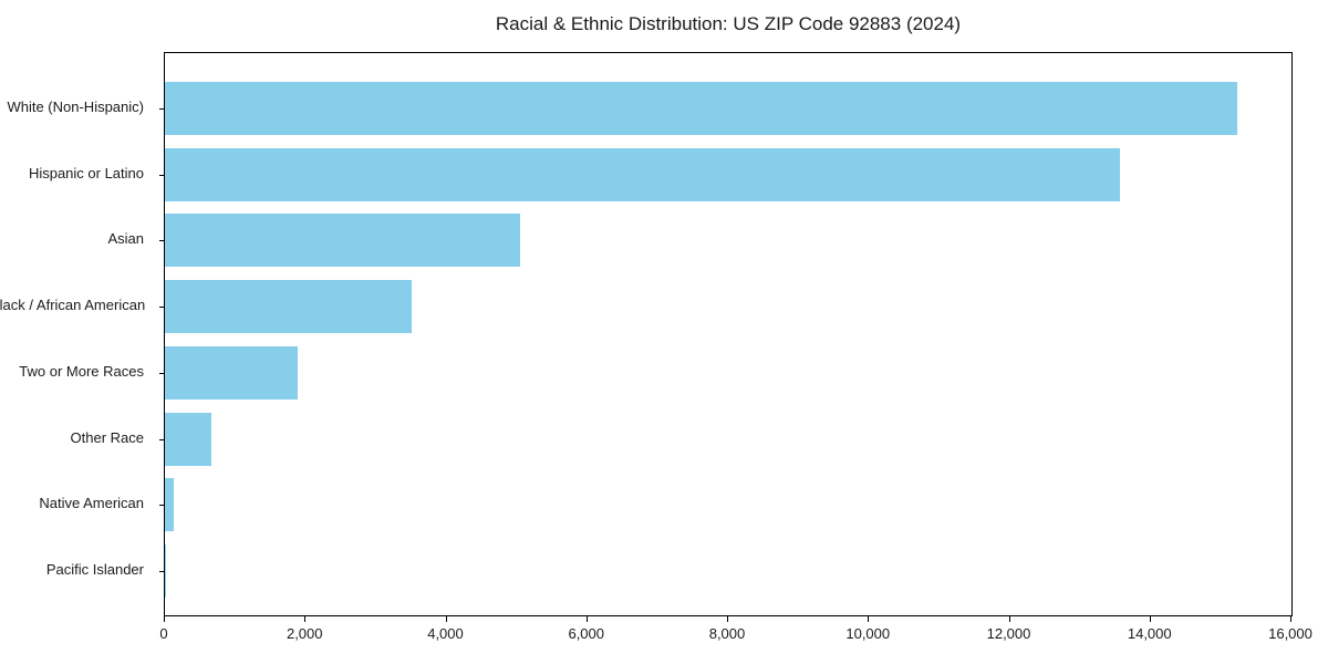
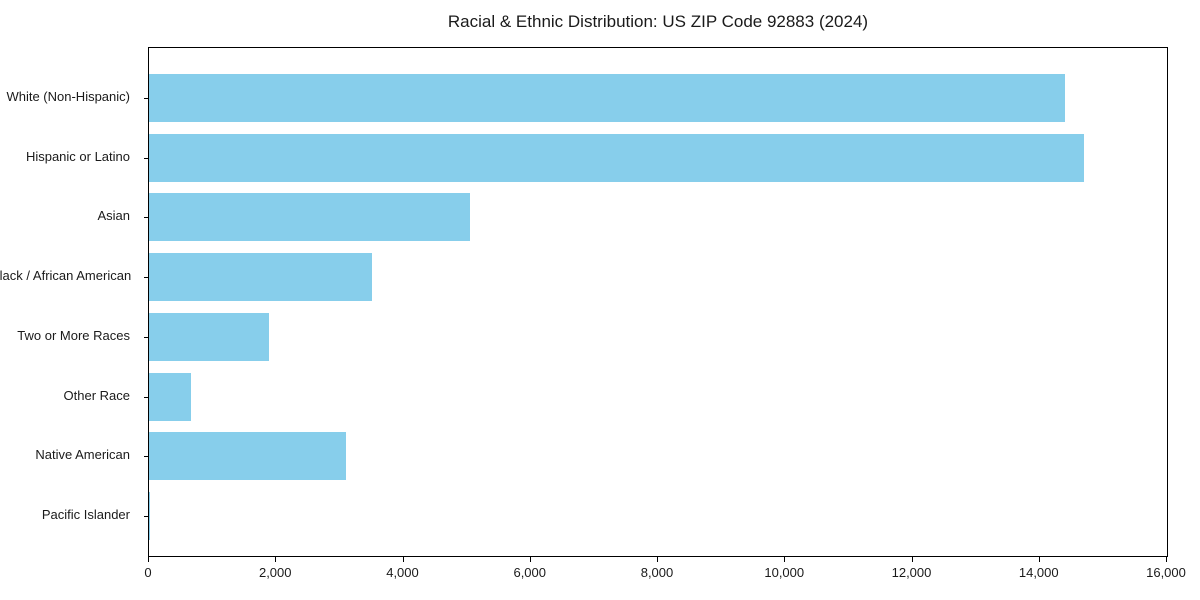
White (Non-Hispanic): 15200 -> 14400
Hispanic or Latino: 13600 -> 14700
Native American: 100 -> 3100
